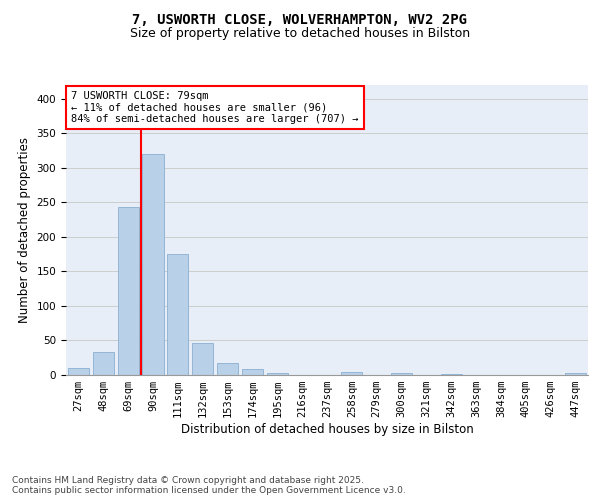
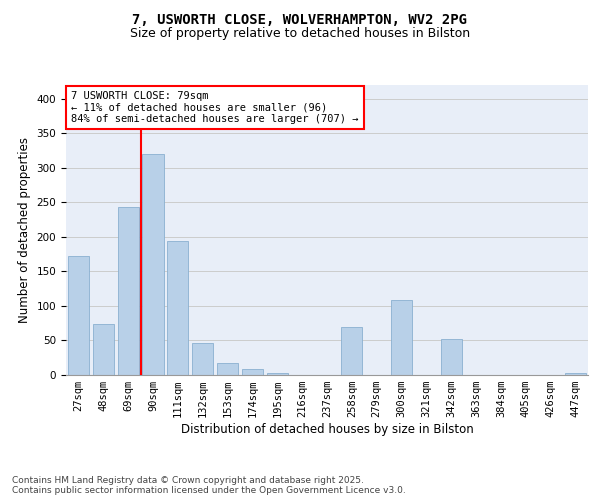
27sqm: 10 -> 172
48sqm: 33 -> 74
111sqm: 175 -> 194
258sqm: 4 -> 70
300sqm: 3 -> 108
342sqm: 2 -> 52
